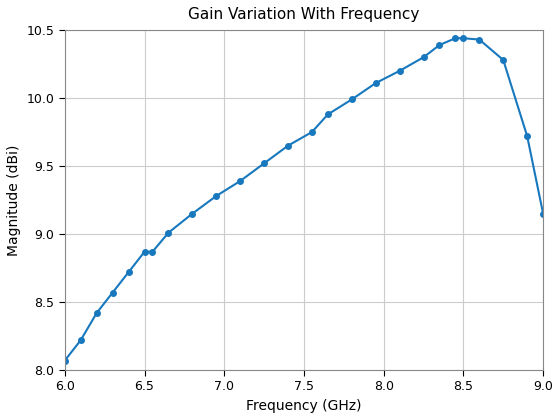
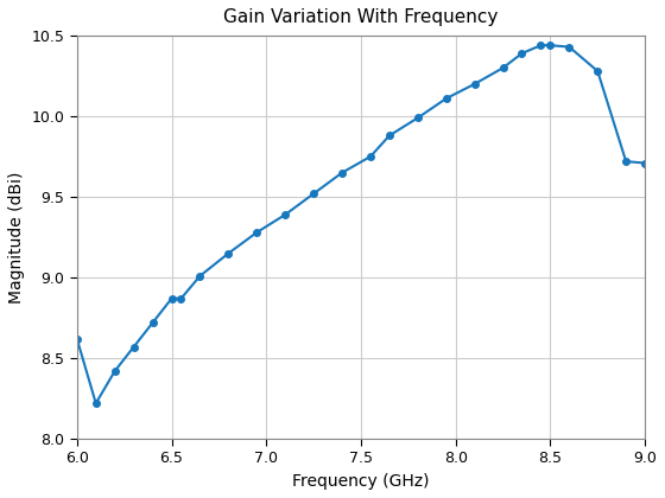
6.0: 8.07 -> 8.62
9.0: 9.15 -> 9.71
